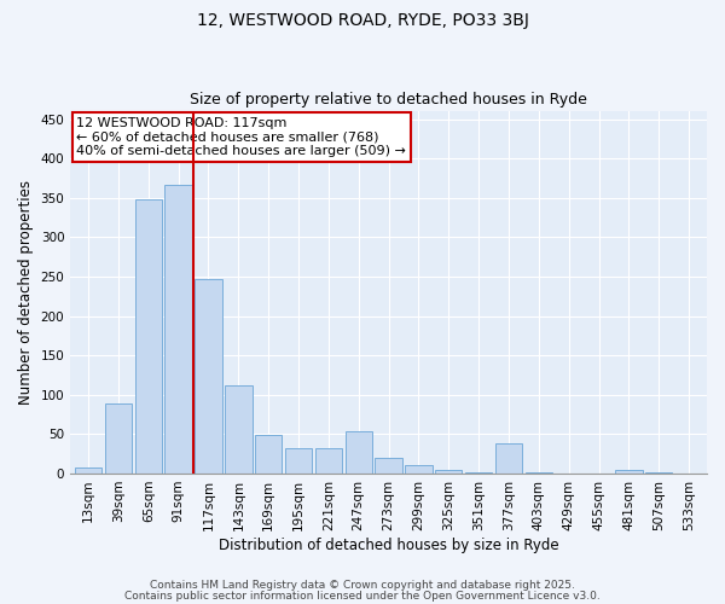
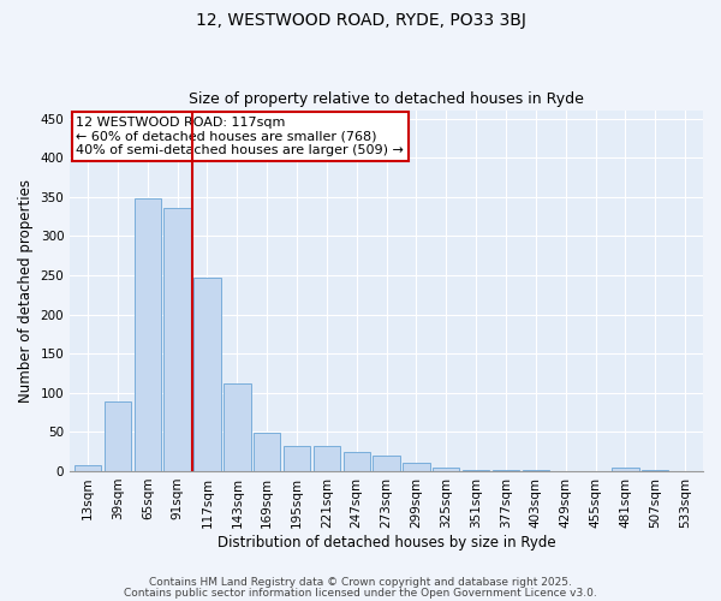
91sqm: 366 -> 336
247sqm: 54 -> 25
377sqm: 38 -> 1
